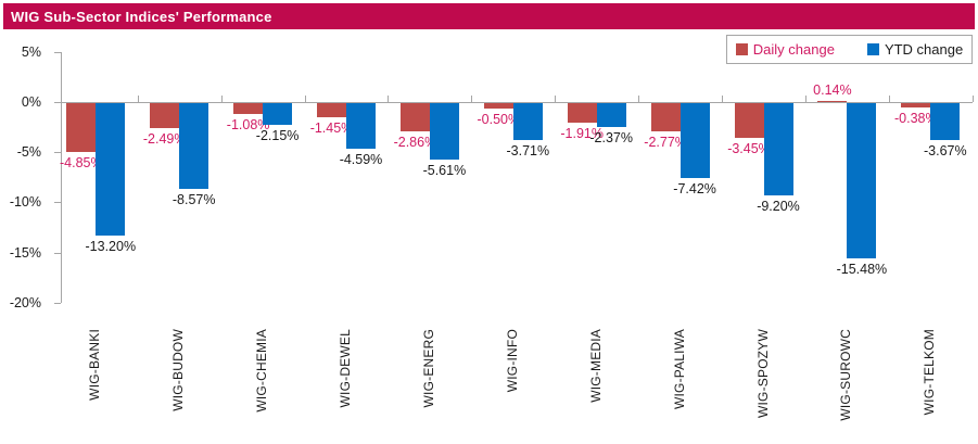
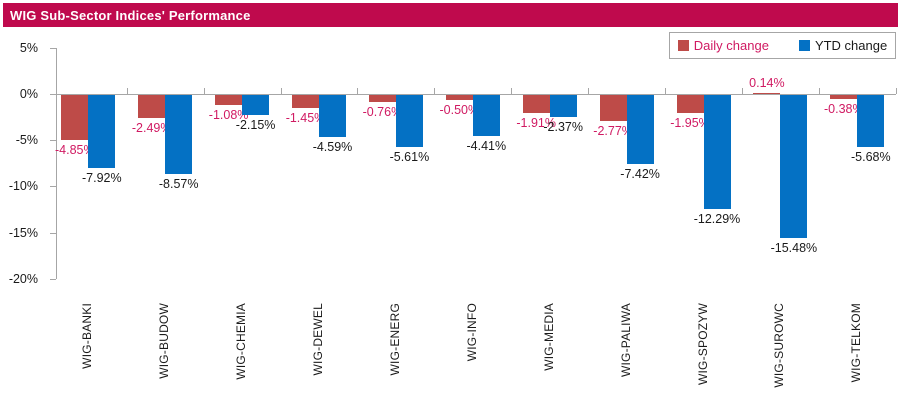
YTD change/WIG-BANKI: -13.20% -> -7.92%
Daily change/WIG-ENERG: -2.86% -> -0.76%
YTD change/WIG-INFO: -3.71% -> -4.41%
Daily change/WIG-SPOZYW: -3.45% -> -1.95%
YTD change/WIG-SPOZYW: -9.20% -> -12.29%
YTD change/WIG-TELKOM: -3.67% -> -5.68%
